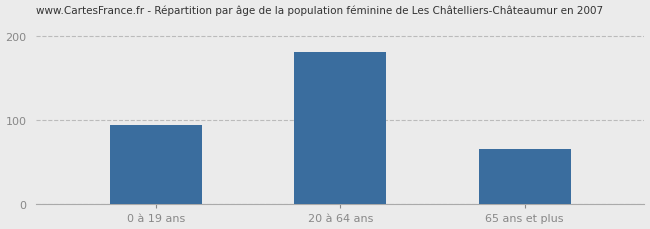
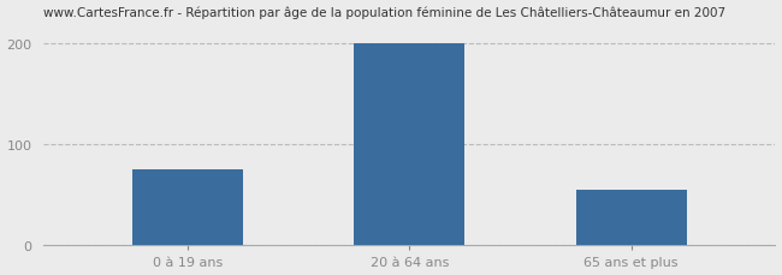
0 à 19 ans: 94 -> 75
20 à 64 ans: 180 -> 200
65 ans et plus: 66 -> 55
